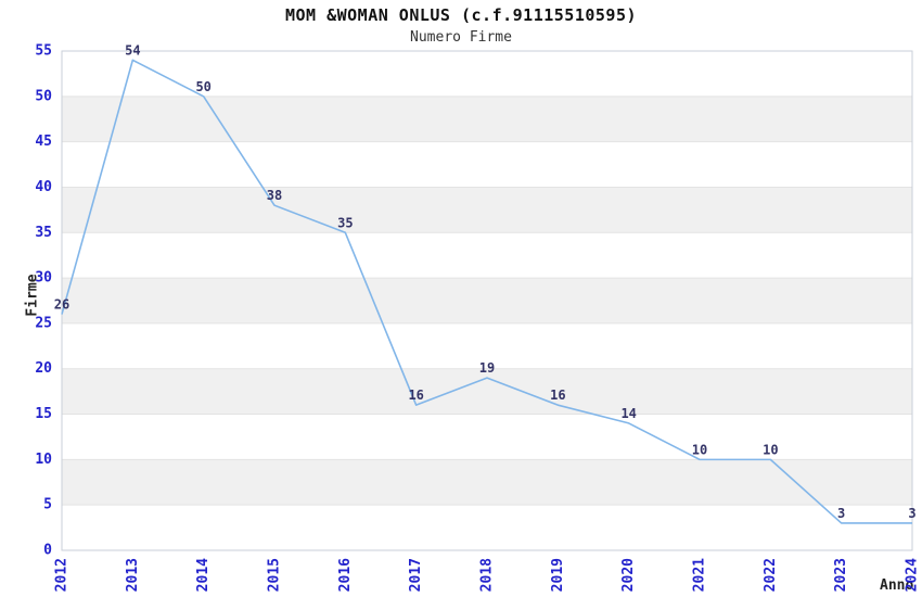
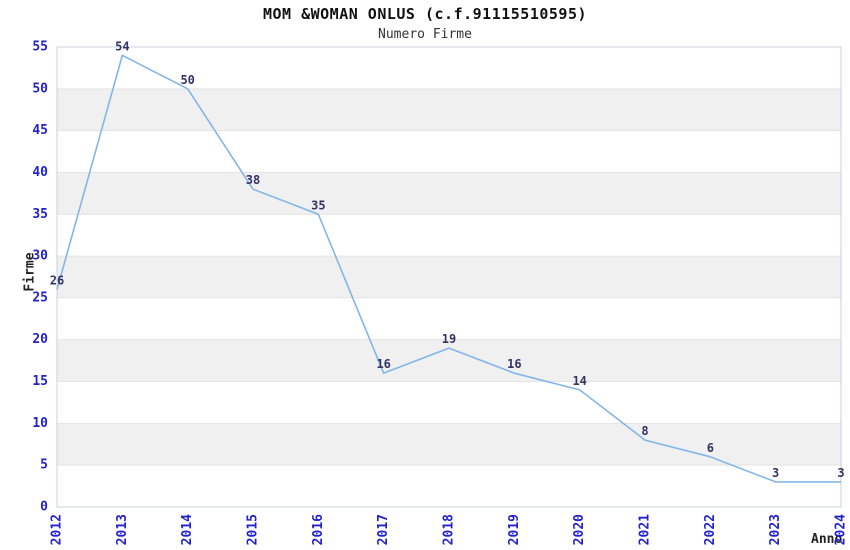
2021: 10 -> 8
2022: 10 -> 6
